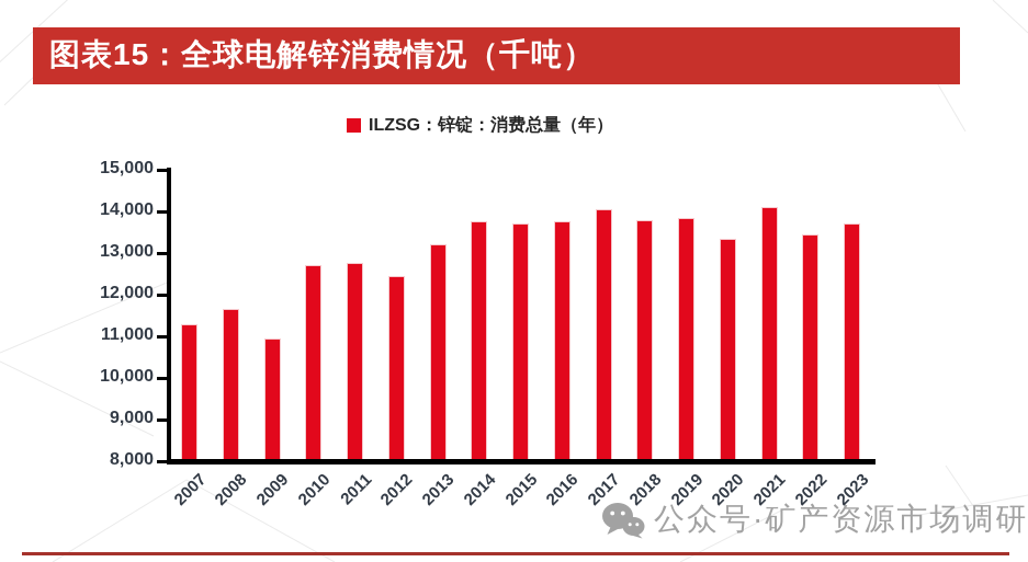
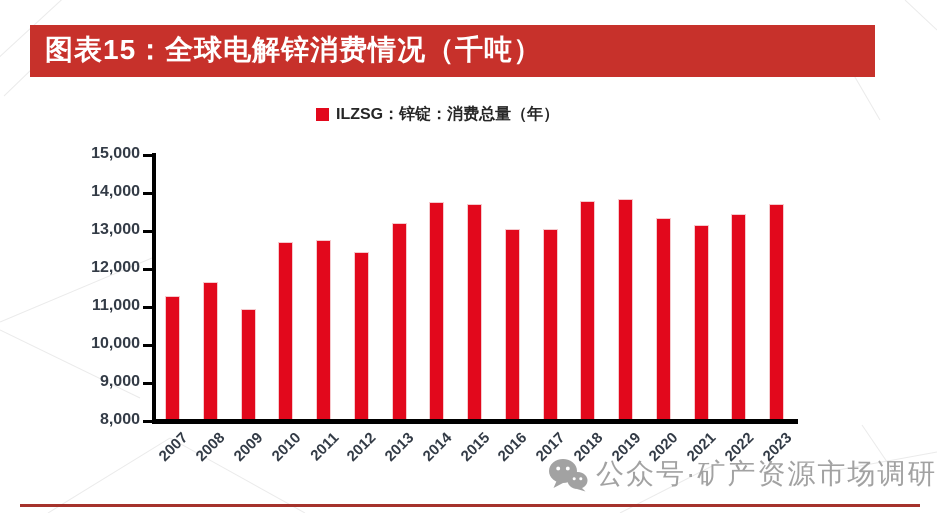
2016: 13700 -> 13000
2017: 14000 -> 13000
2021: 14000 -> 13100
